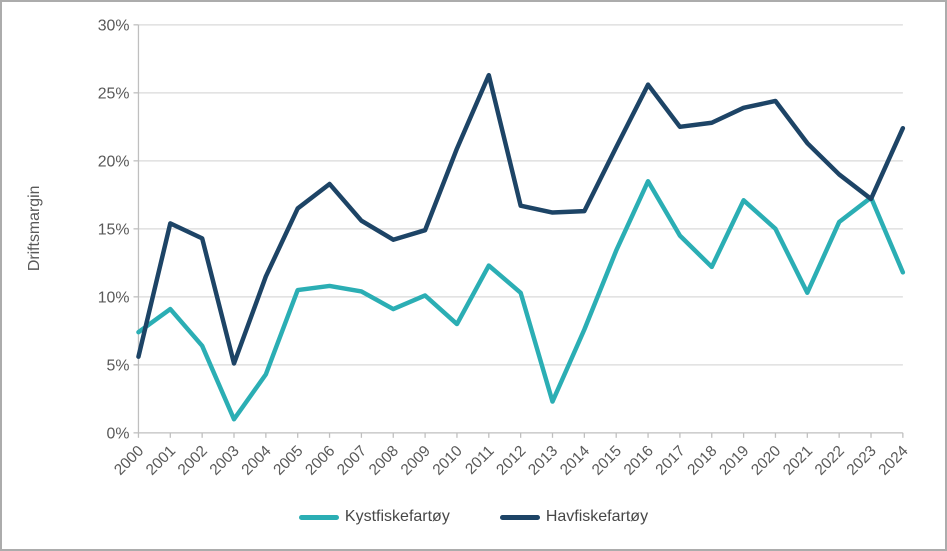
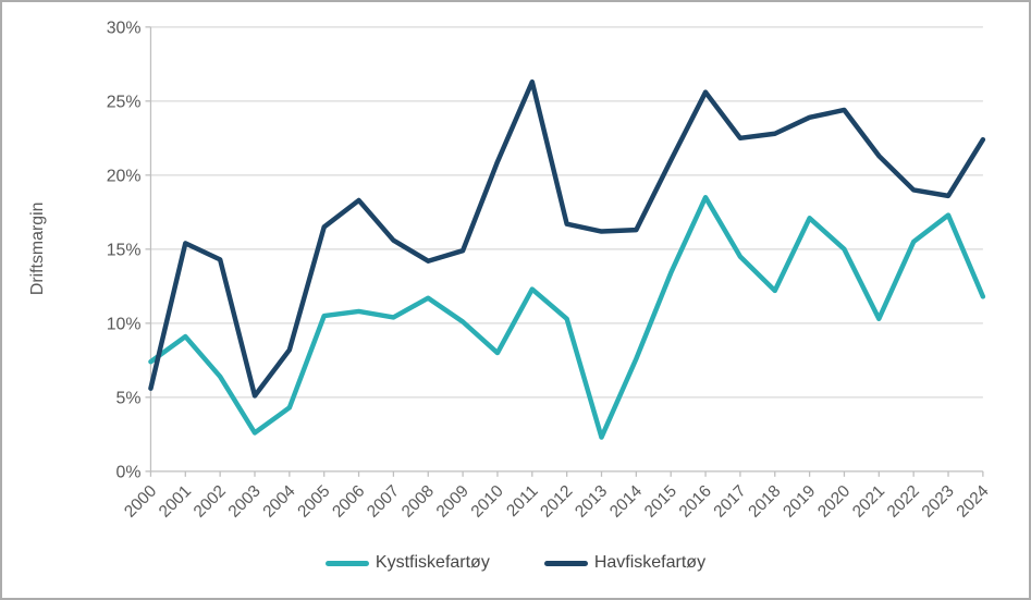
Kystfiskefartøy/2003: 1.0% -> 2.6%
Havfiskefartøy/2004: 11.5% -> 8.2%
Kystfiskefartøy/2008: 9.1% -> 11.7%
Havfiskefartøy/2023: 17.2% -> 18.6%
